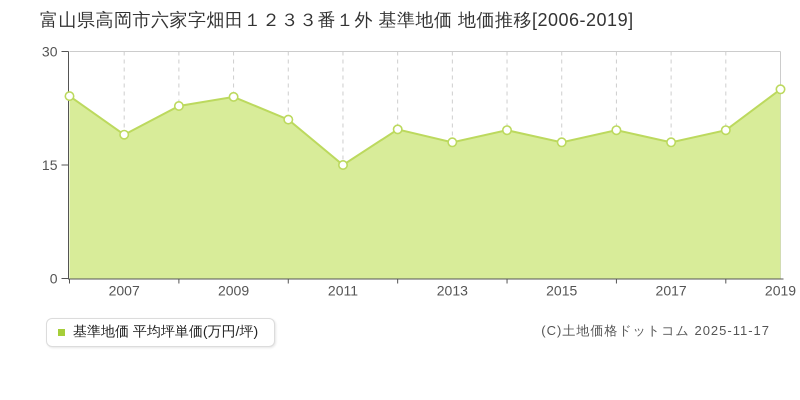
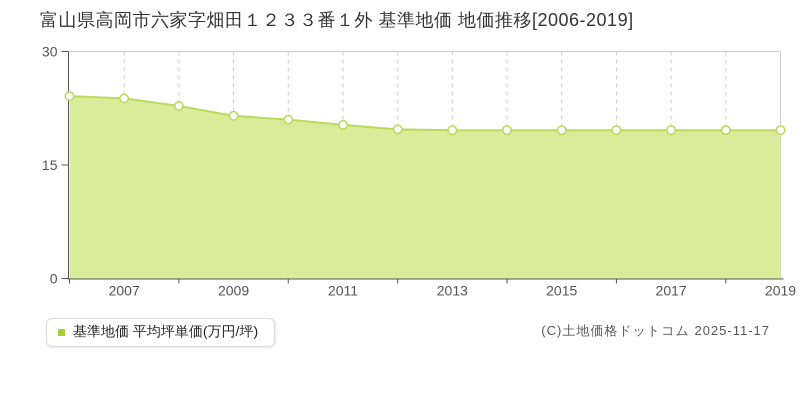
2007: 19 -> 24
2009: 24 -> 22
2011: 15 -> 20
2013: 18 -> 20
2015: 18 -> 20
2017: 18 -> 20
2019: 25 -> 20
